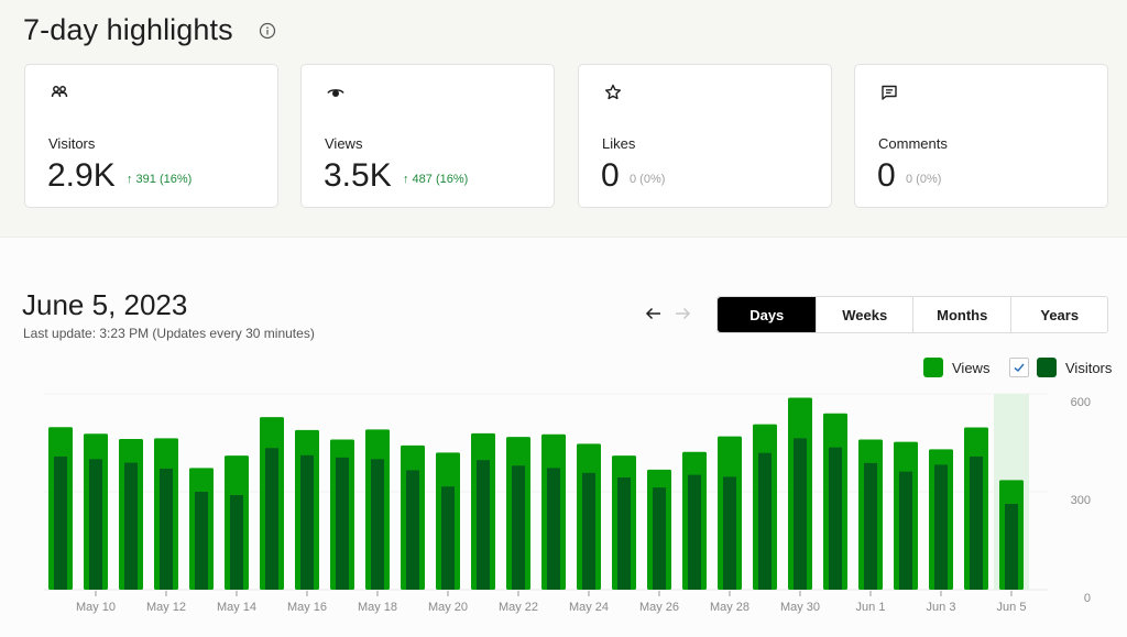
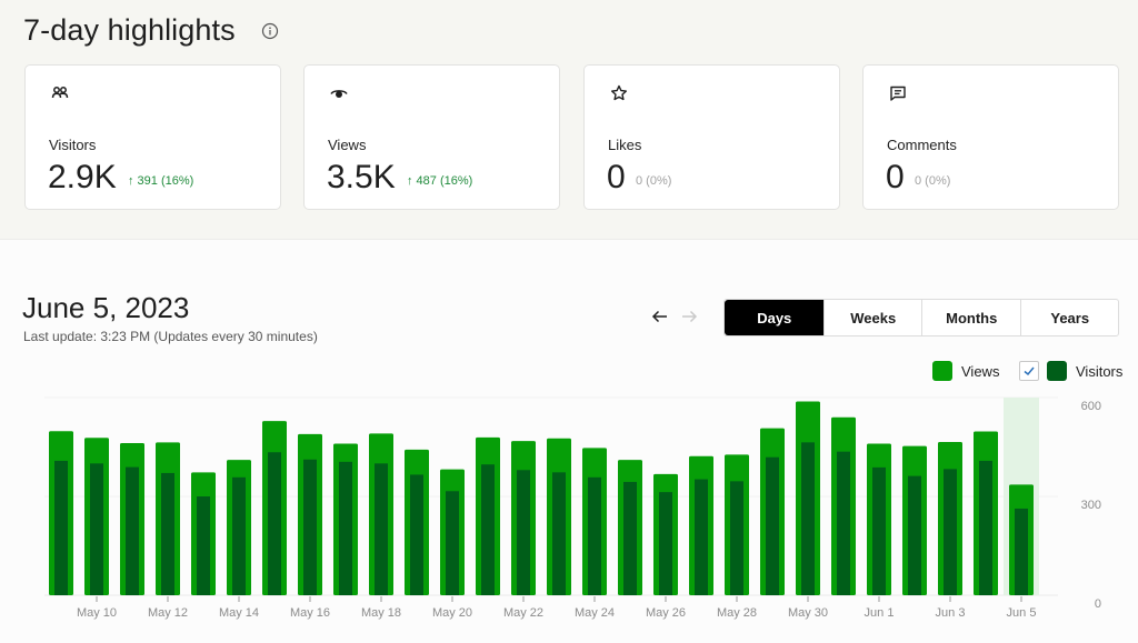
Visitors/May 14: 290 -> 360
Views/May 20: 420 -> 380
Views/May 28: 470 -> 430
Views/Jun 3: 430 -> 460
